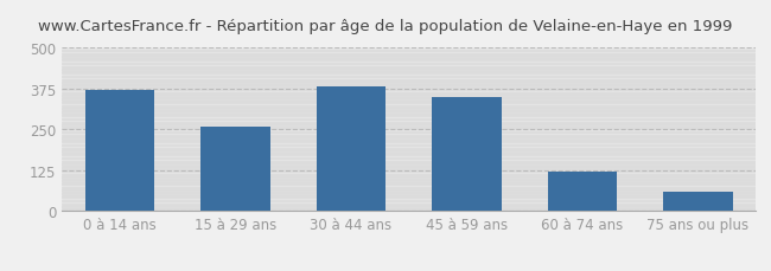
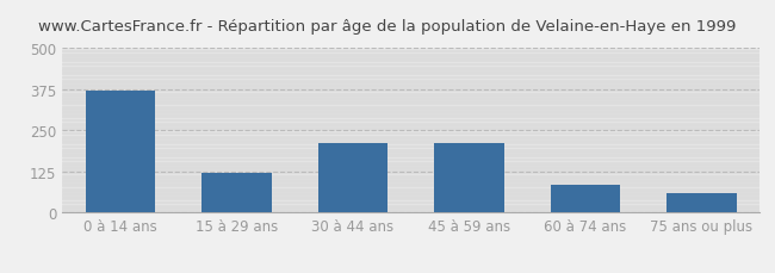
15 à 29 ans: 258 -> 120
30 à 44 ans: 383 -> 210
45 à 59 ans: 348 -> 210
60 à 74 ans: 122 -> 85
